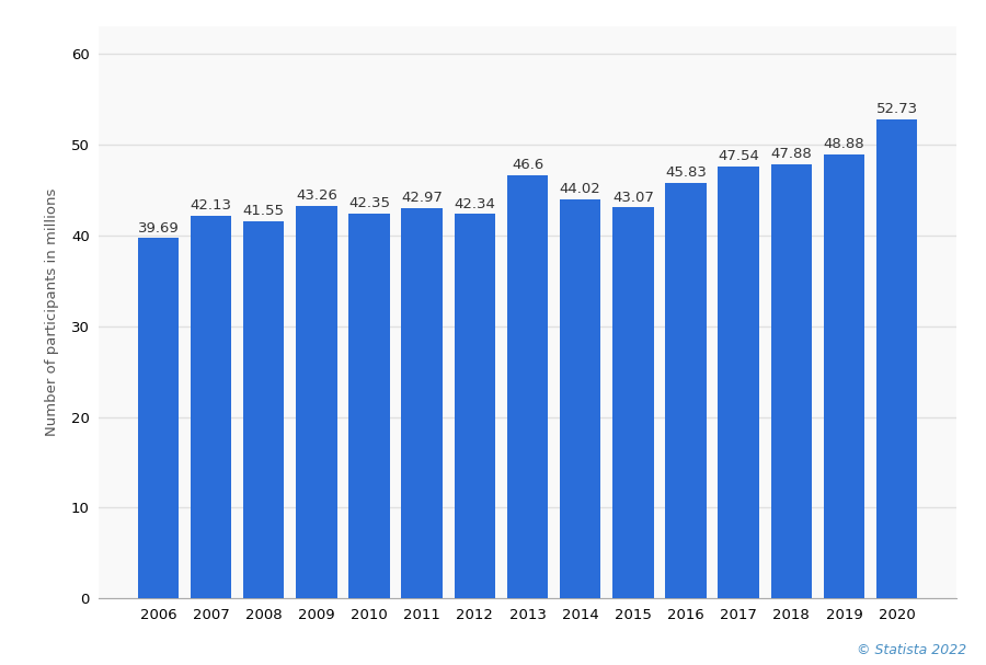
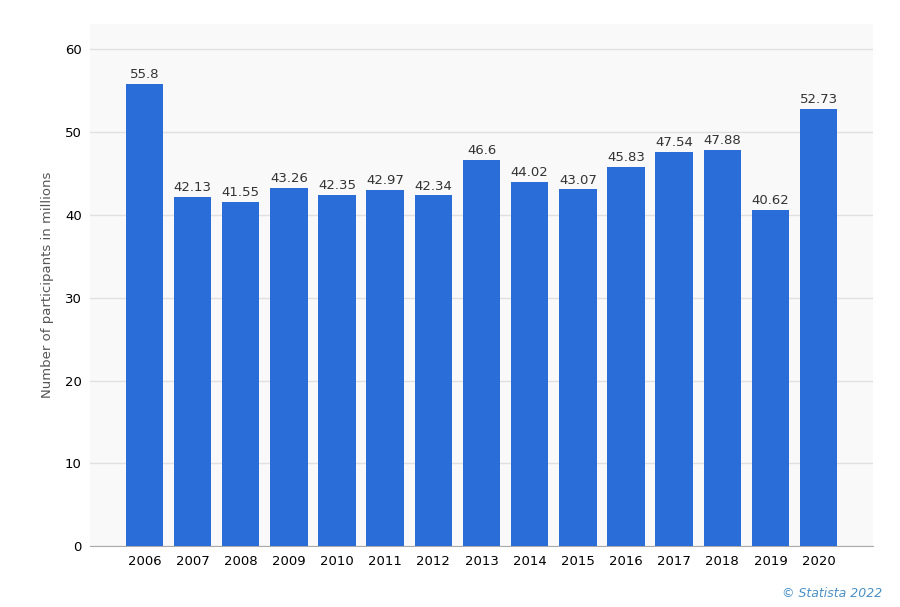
2006: 39.69 -> 55.8
2019: 48.88 -> 40.62
